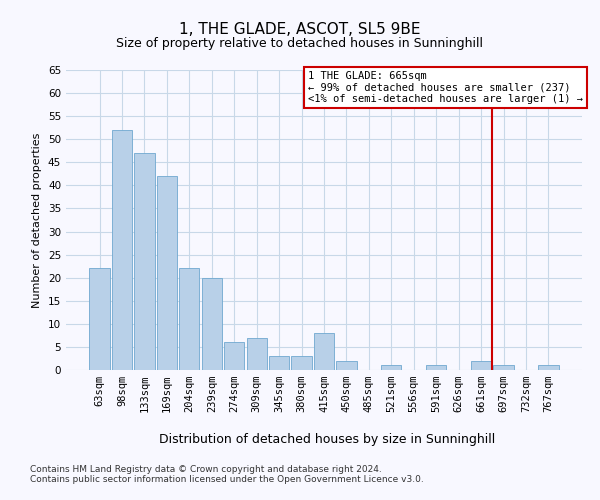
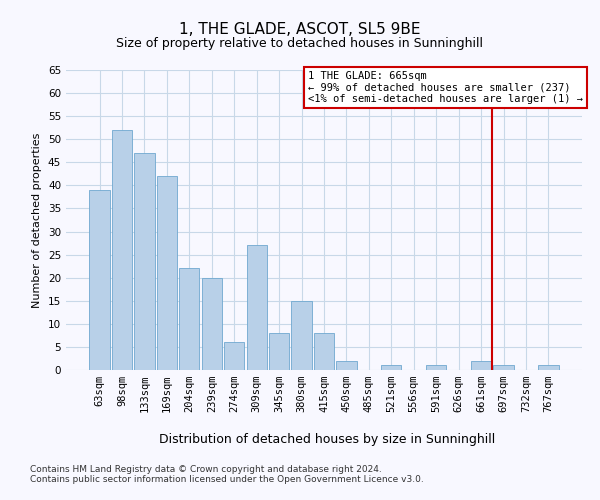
63sqm: 22 -> 39
309sqm: 7 -> 27
345sqm: 3 -> 8
380sqm: 3 -> 15
